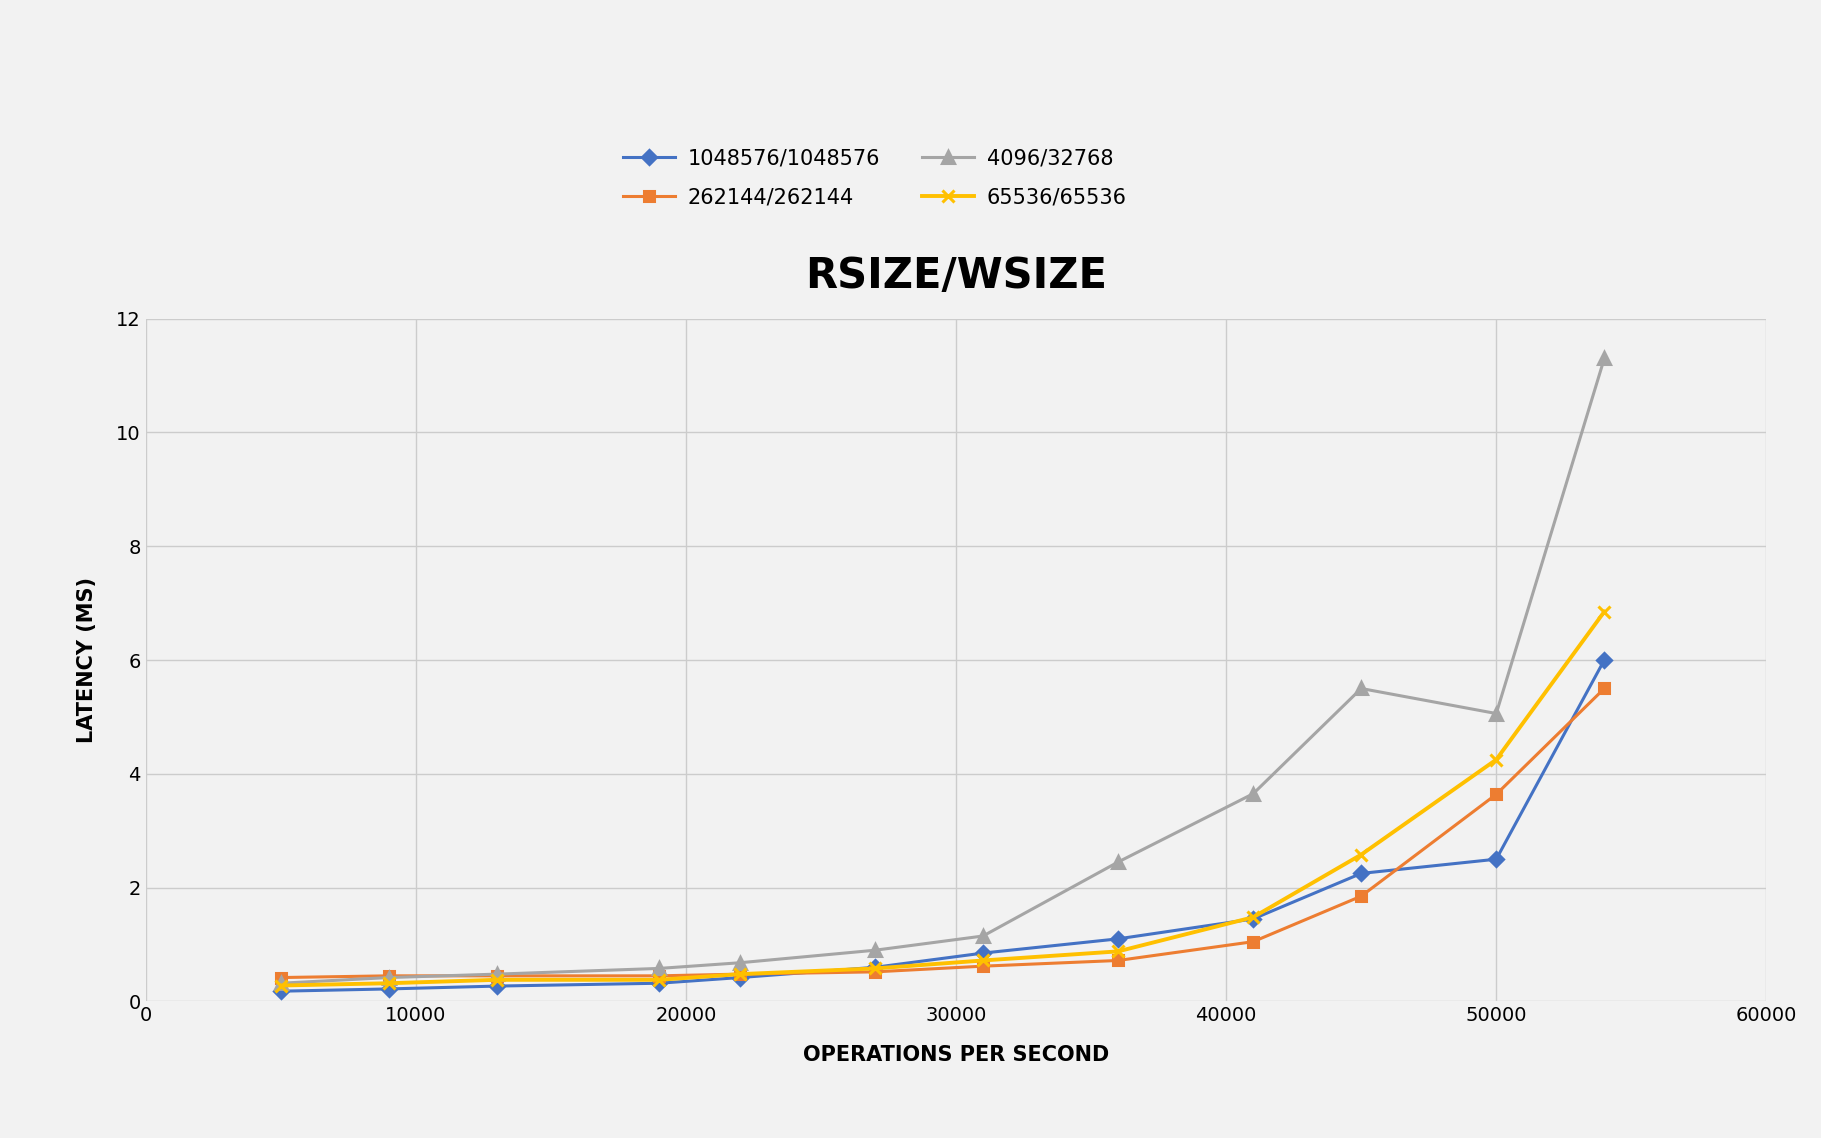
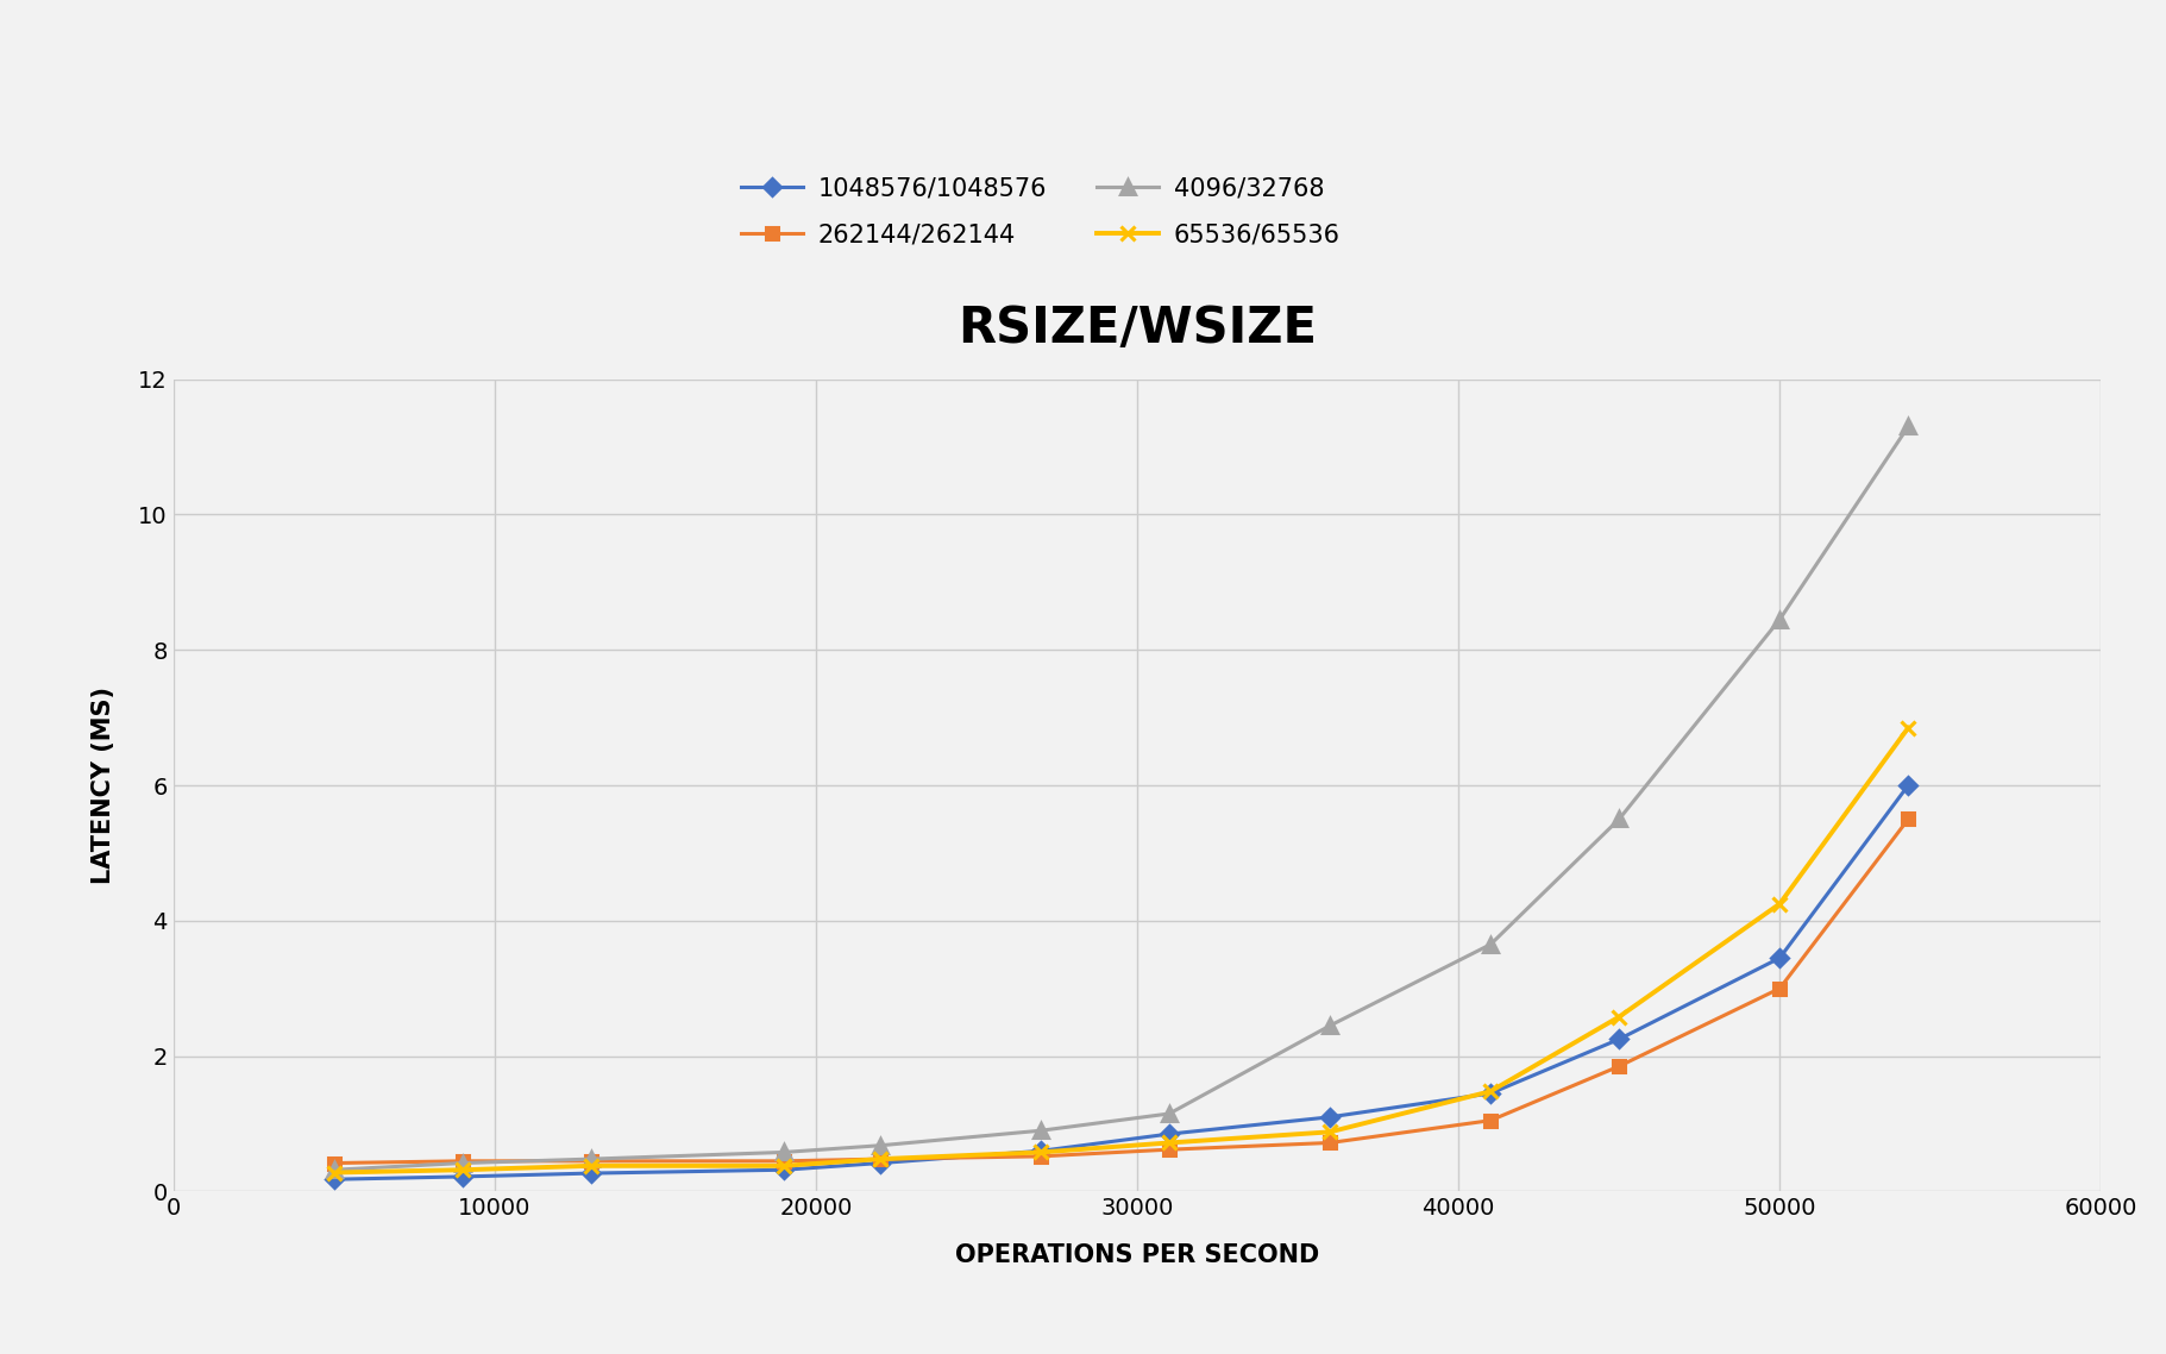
1048576/1048576/50000: 2.50 -> 3.45
262144/262144/50000: 3.64 -> 3.00
4096/32768/50000: 5.06 -> 8.45
